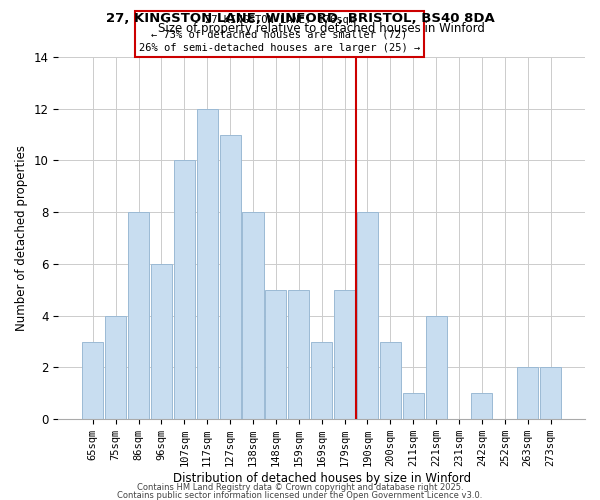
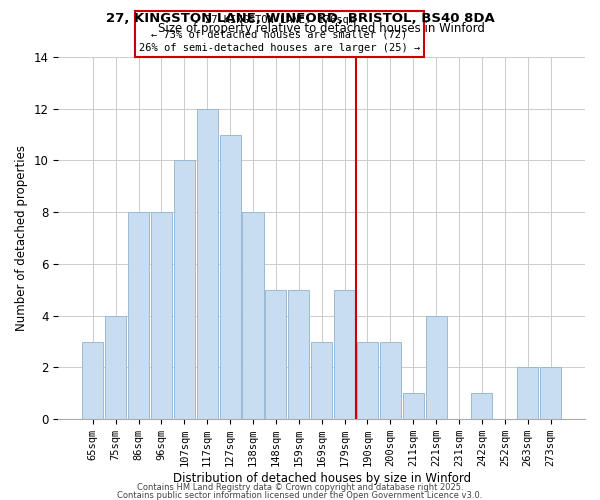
96sqm: 6 -> 8
190sqm: 8 -> 3
